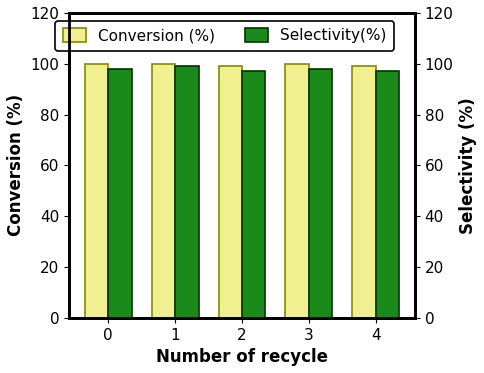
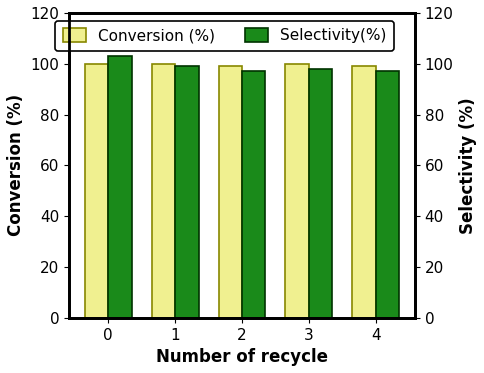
Selectivity(%)/0: 98 -> 103
